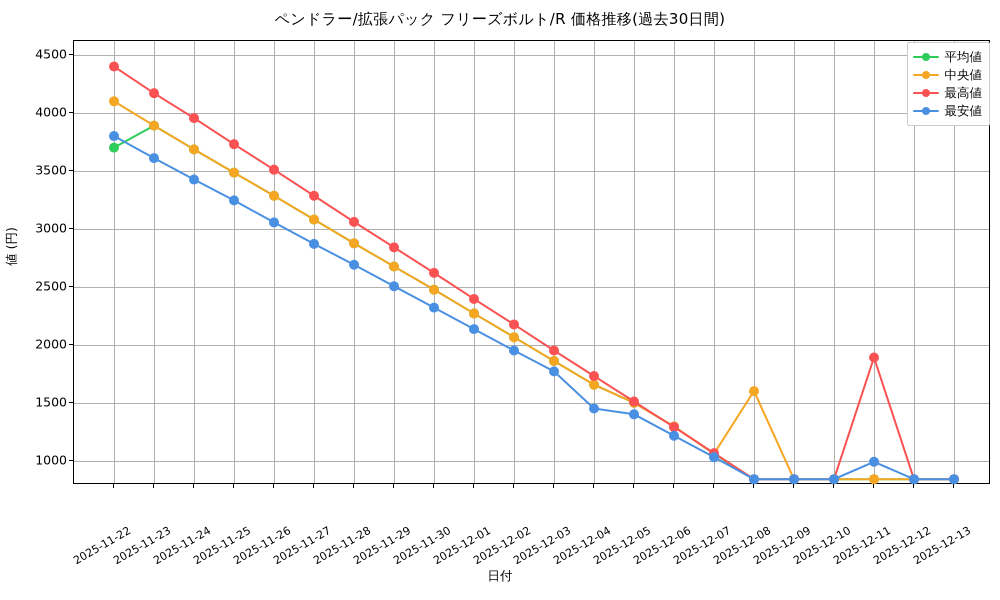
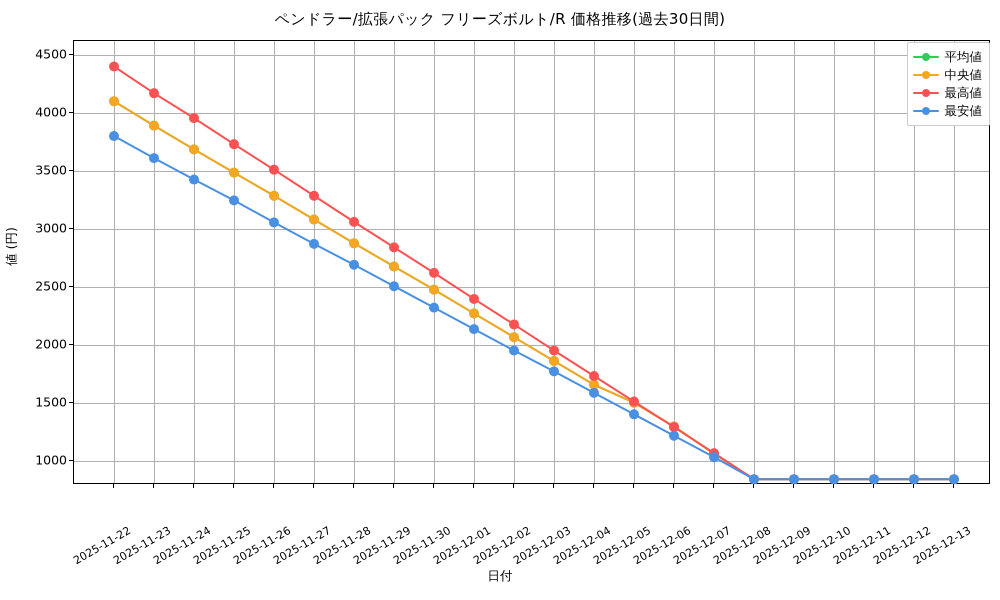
平均値/2025-11-22: 3700 -> 4100
最安値/2025-12-04: 1450 -> 1580
中央値/2025-12-08: 1600 -> 840
最高値/2025-12-11: 1890 -> 840
最安値/2025-12-11: 990 -> 840
